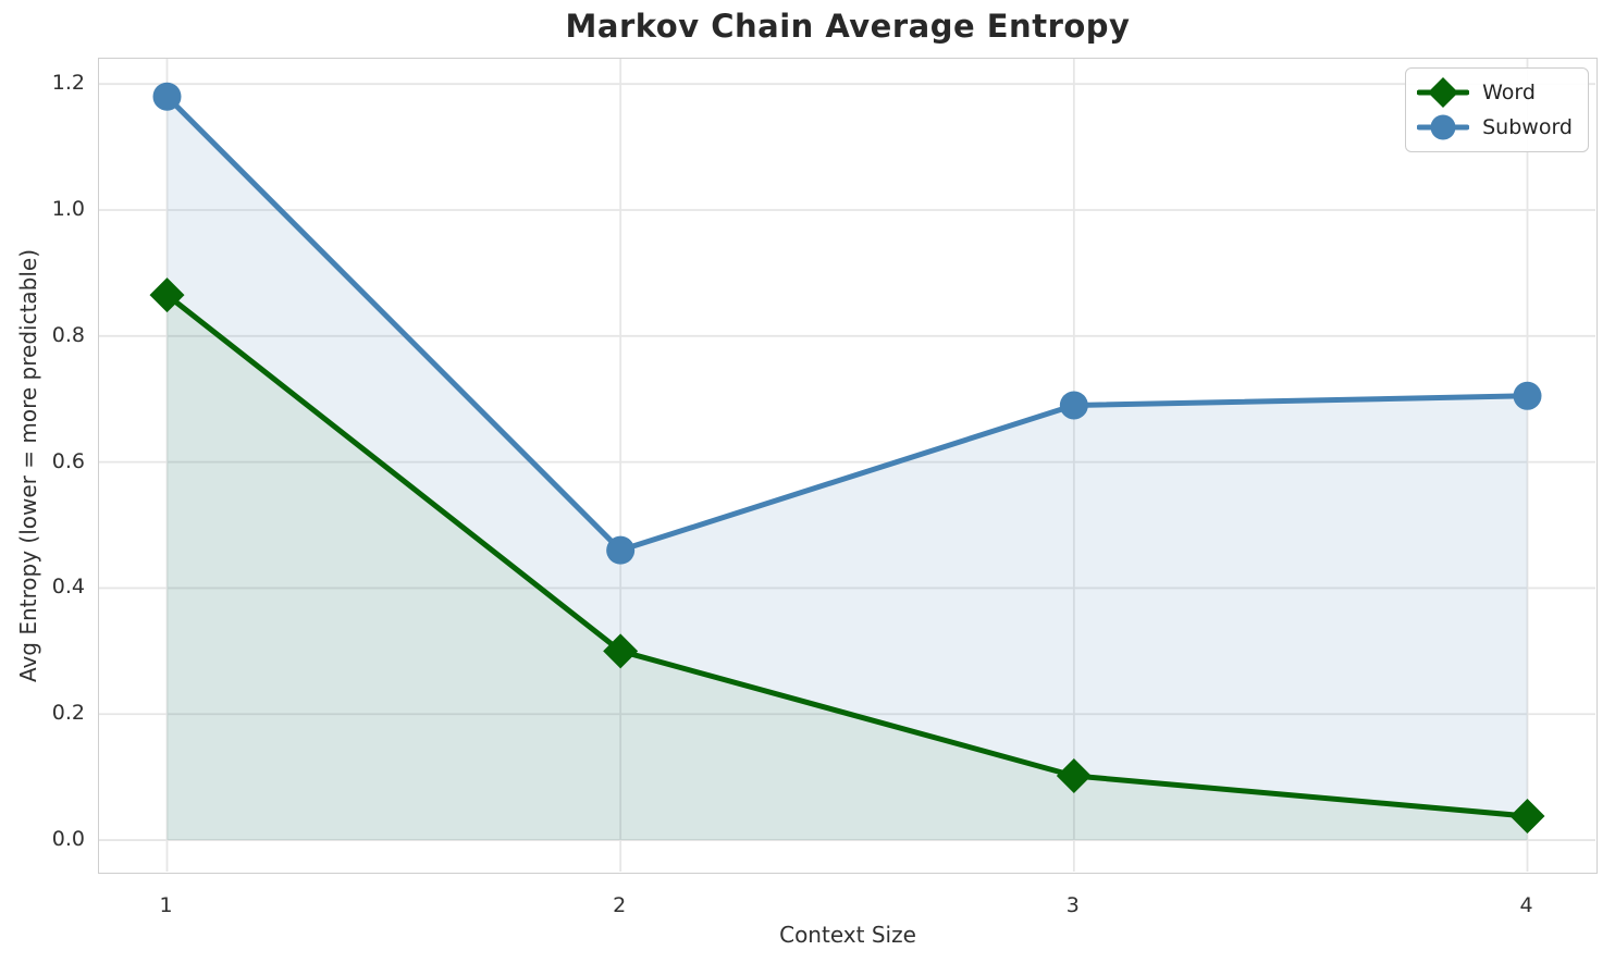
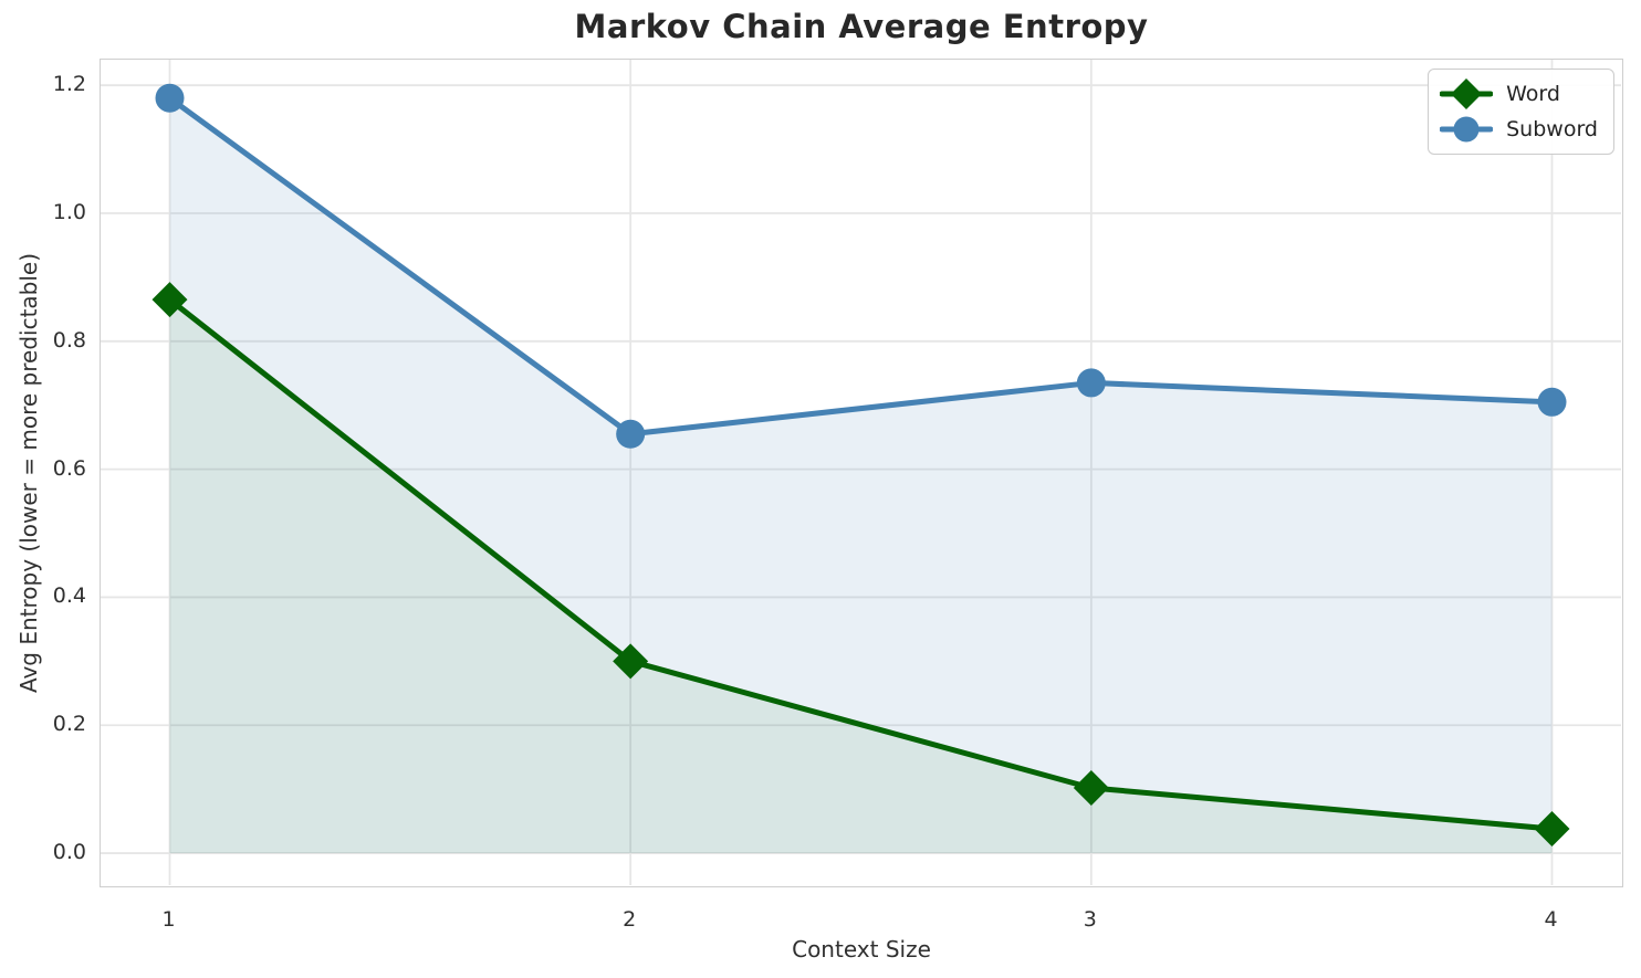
Subword/2: 0.46 -> 0.66
Subword/3: 0.69 -> 0.73
